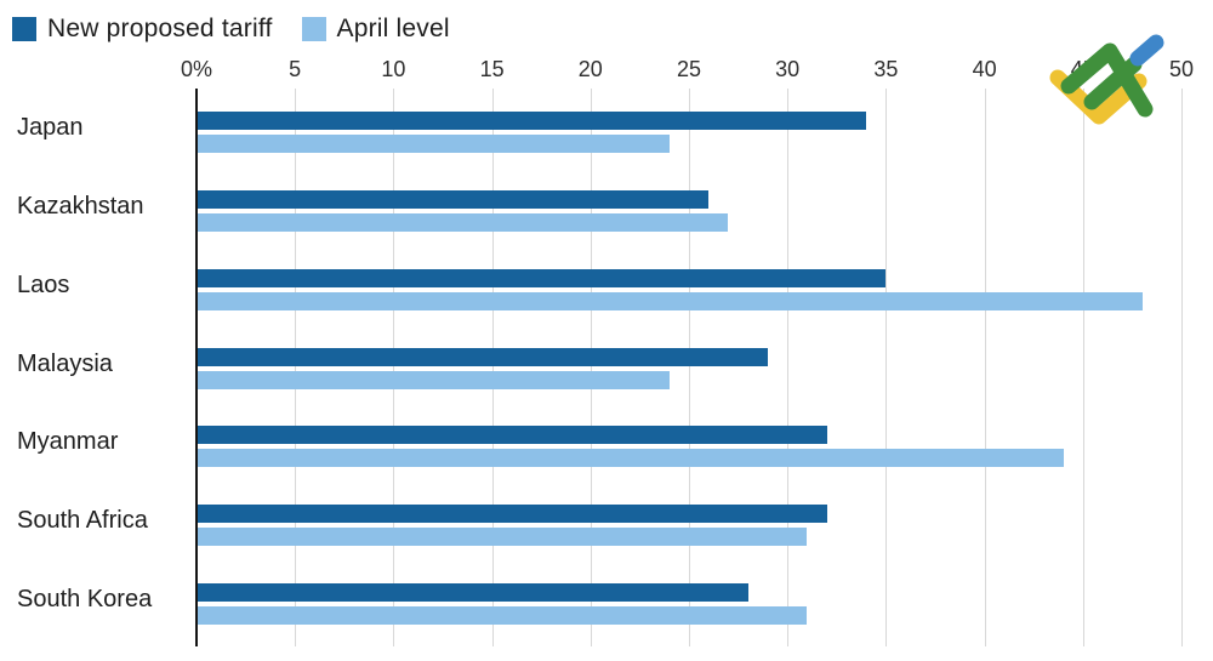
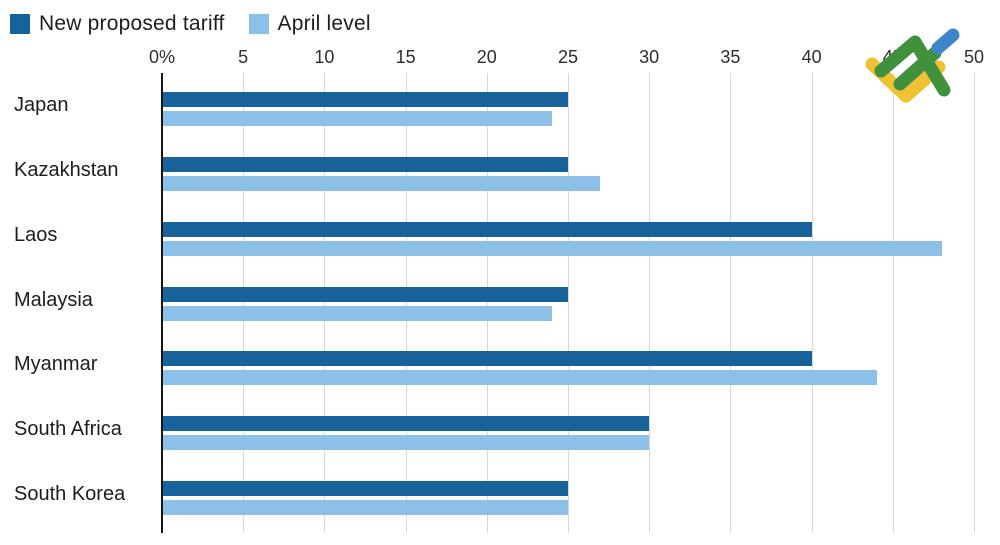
New proposed tariff/Japan: 34 -> 25
New proposed tariff/Kazakhstan: 26 -> 25
New proposed tariff/Laos: 35 -> 40
New proposed tariff/Malaysia: 29 -> 25
New proposed tariff/Myanmar: 32 -> 40
New proposed tariff/South Africa: 32 -> 30
April level/South Africa: 31 -> 30
New proposed tariff/South Korea: 28 -> 25
April level/South Korea: 31 -> 25
